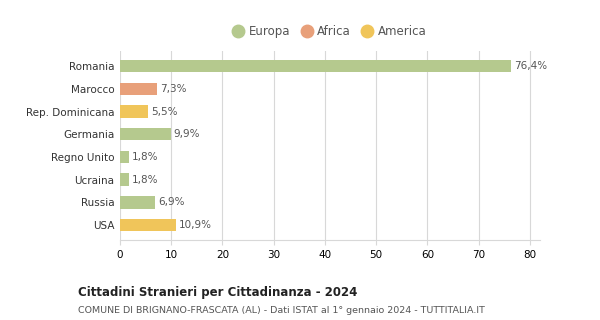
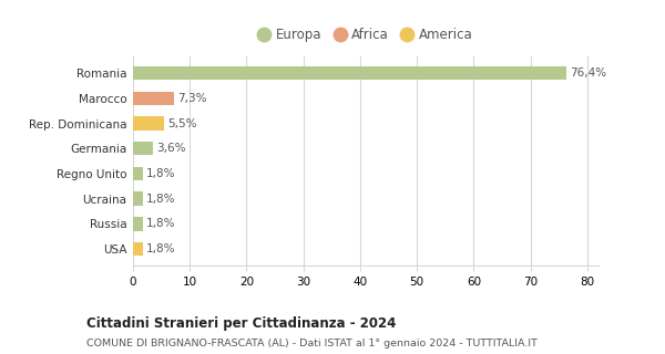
Germania: 9,9% -> 3,6%
Russia: 6,9% -> 1,8%
USA: 10,9% -> 1,8%
